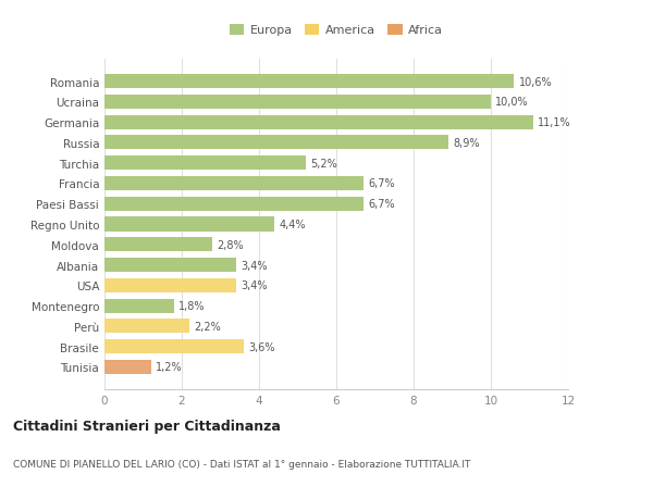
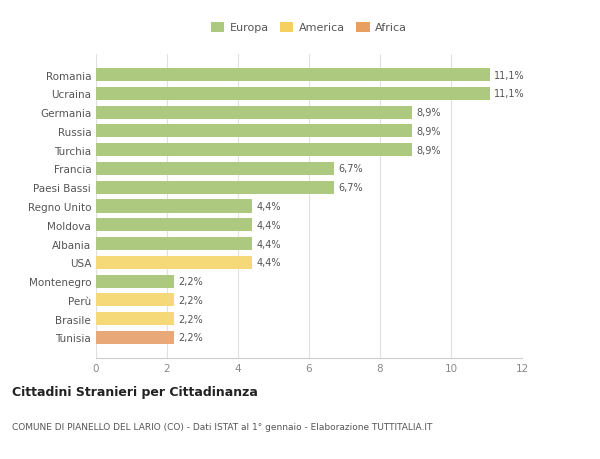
Romania: 10,6% -> 11,1%
Ucraina: 10,0% -> 11,1%
Germania: 11,1% -> 8,9%
Turchia: 5,2% -> 8,9%
Moldova: 2,8% -> 4,4%
Albania: 3,4% -> 4,4%
USA: 3,4% -> 4,4%
Montenegro: 1,8% -> 2,2%
Brasile: 3,6% -> 2,2%
Tunisia: 1,2% -> 2,2%
